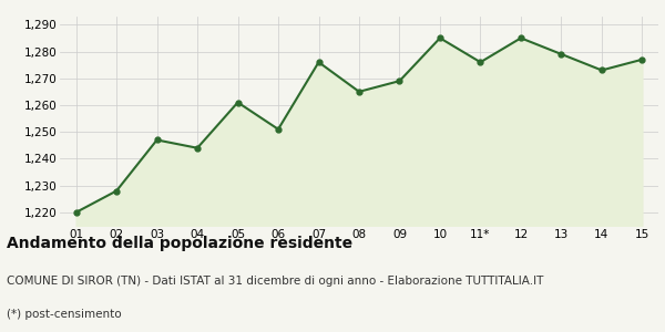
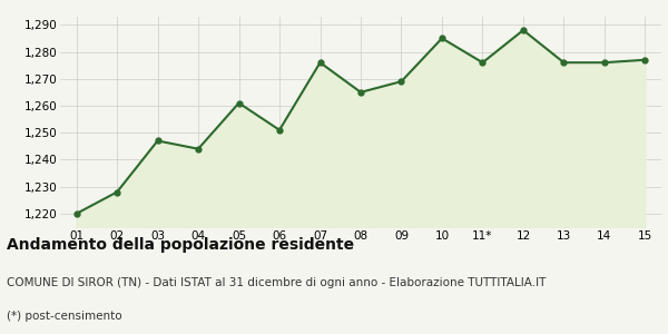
12: 1,285 -> 1,288
13: 1,279 -> 1,276
14: 1,273 -> 1,276
